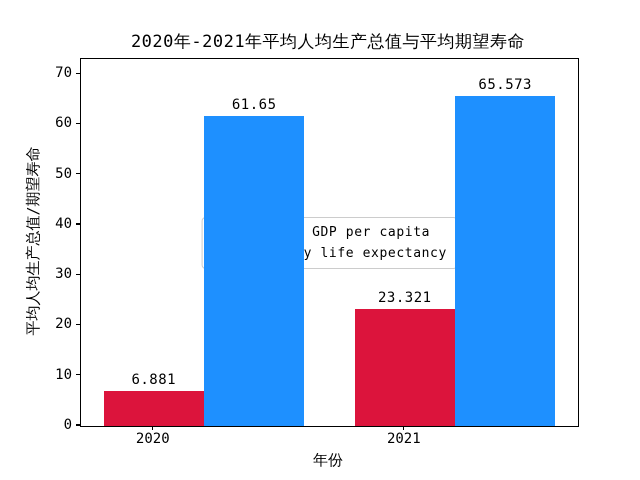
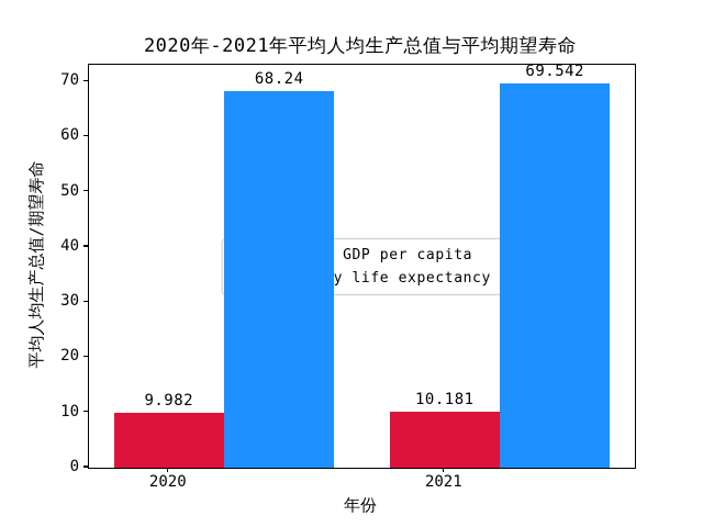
Logged GDP per capita/2020: 6.881 -> 9.982
Healthy life expectancy/2020: 61.65 -> 68.24
Logged GDP per capita/2021: 23.321 -> 10.181
Healthy life expectancy/2021: 65.573 -> 69.542
